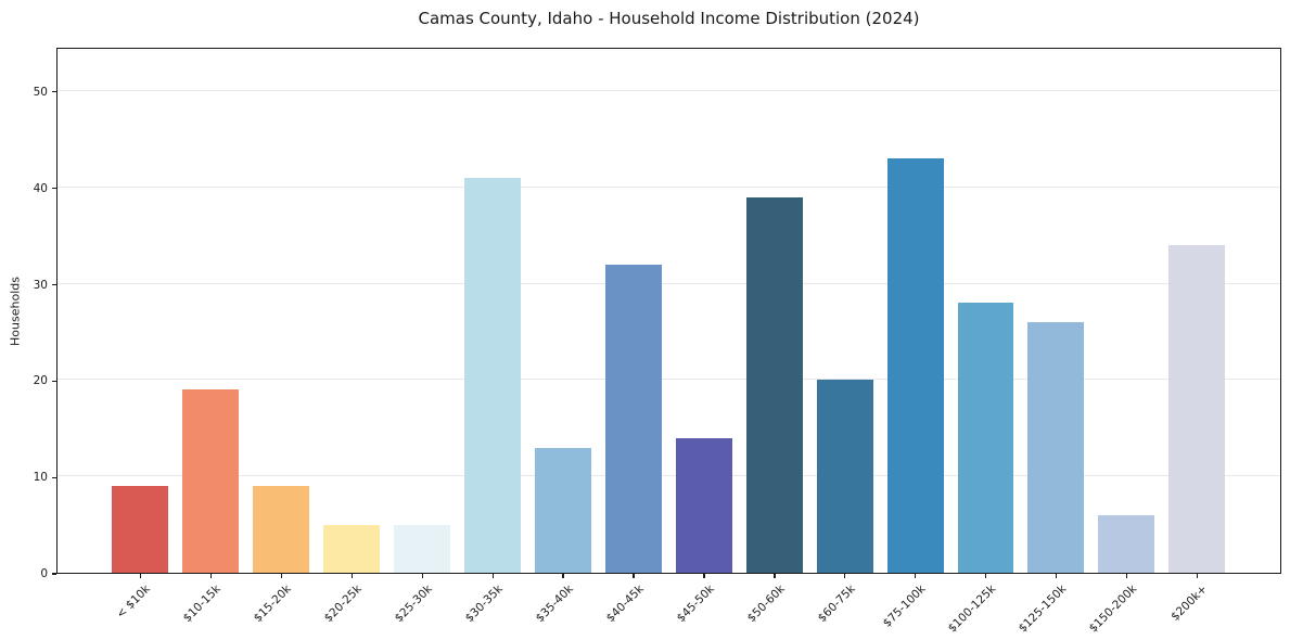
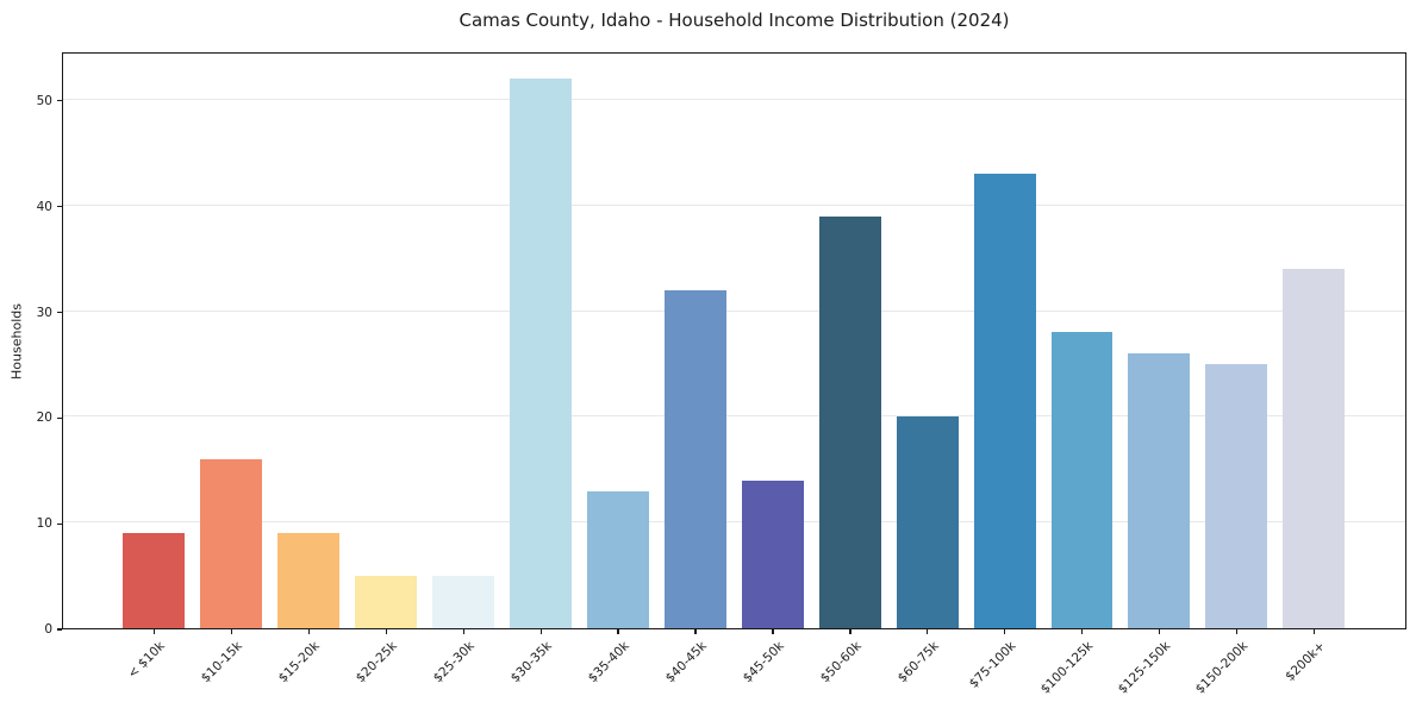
$10-15k: 19 -> 16
$30-35k: 41 -> 52
$150-200k: 6 -> 25
